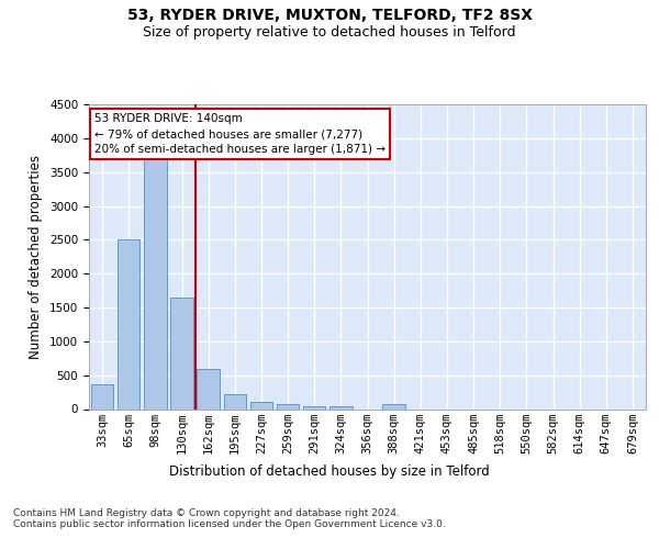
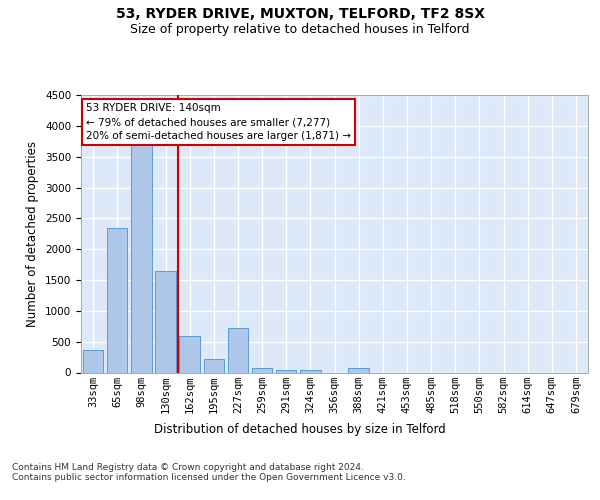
65sqm: 2500 -> 2340
227sqm: 100 -> 720
